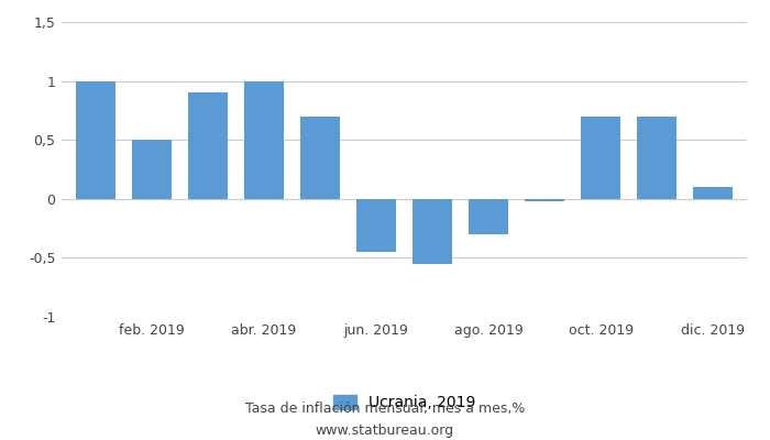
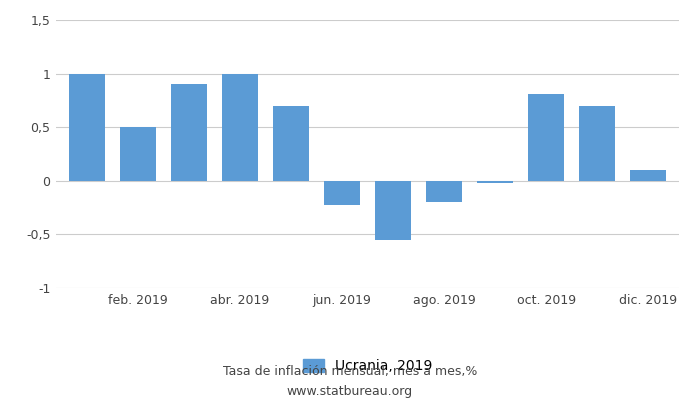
jun. 2019: -0,45 -> -0,23
ago. 2019: -0,30 -> -0,20
oct. 2019: 0,70 -> 0,81
